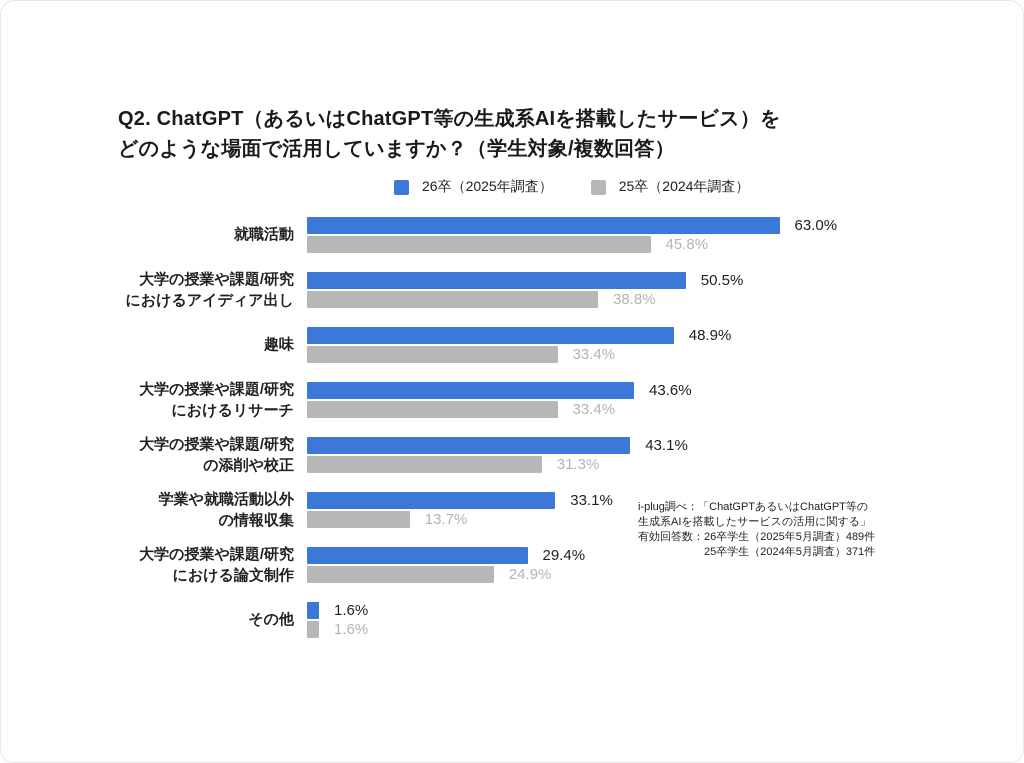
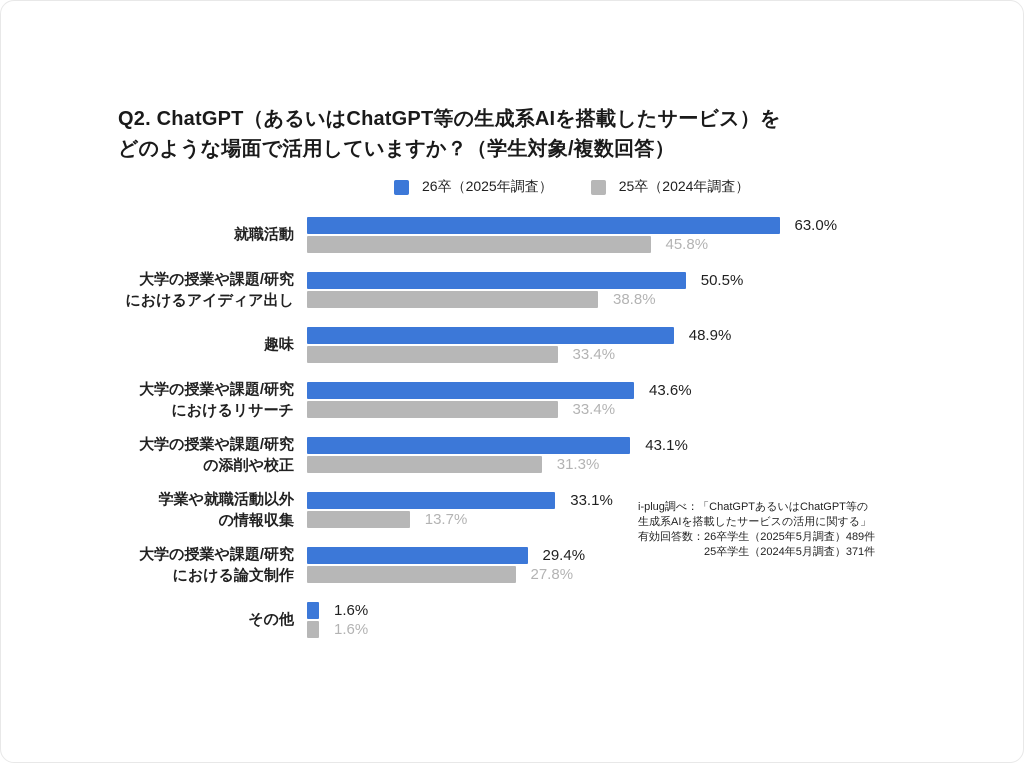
25卒（2024年調査）/大学の授業や課題/研究 における論文制作: 24.9% -> 27.8%
